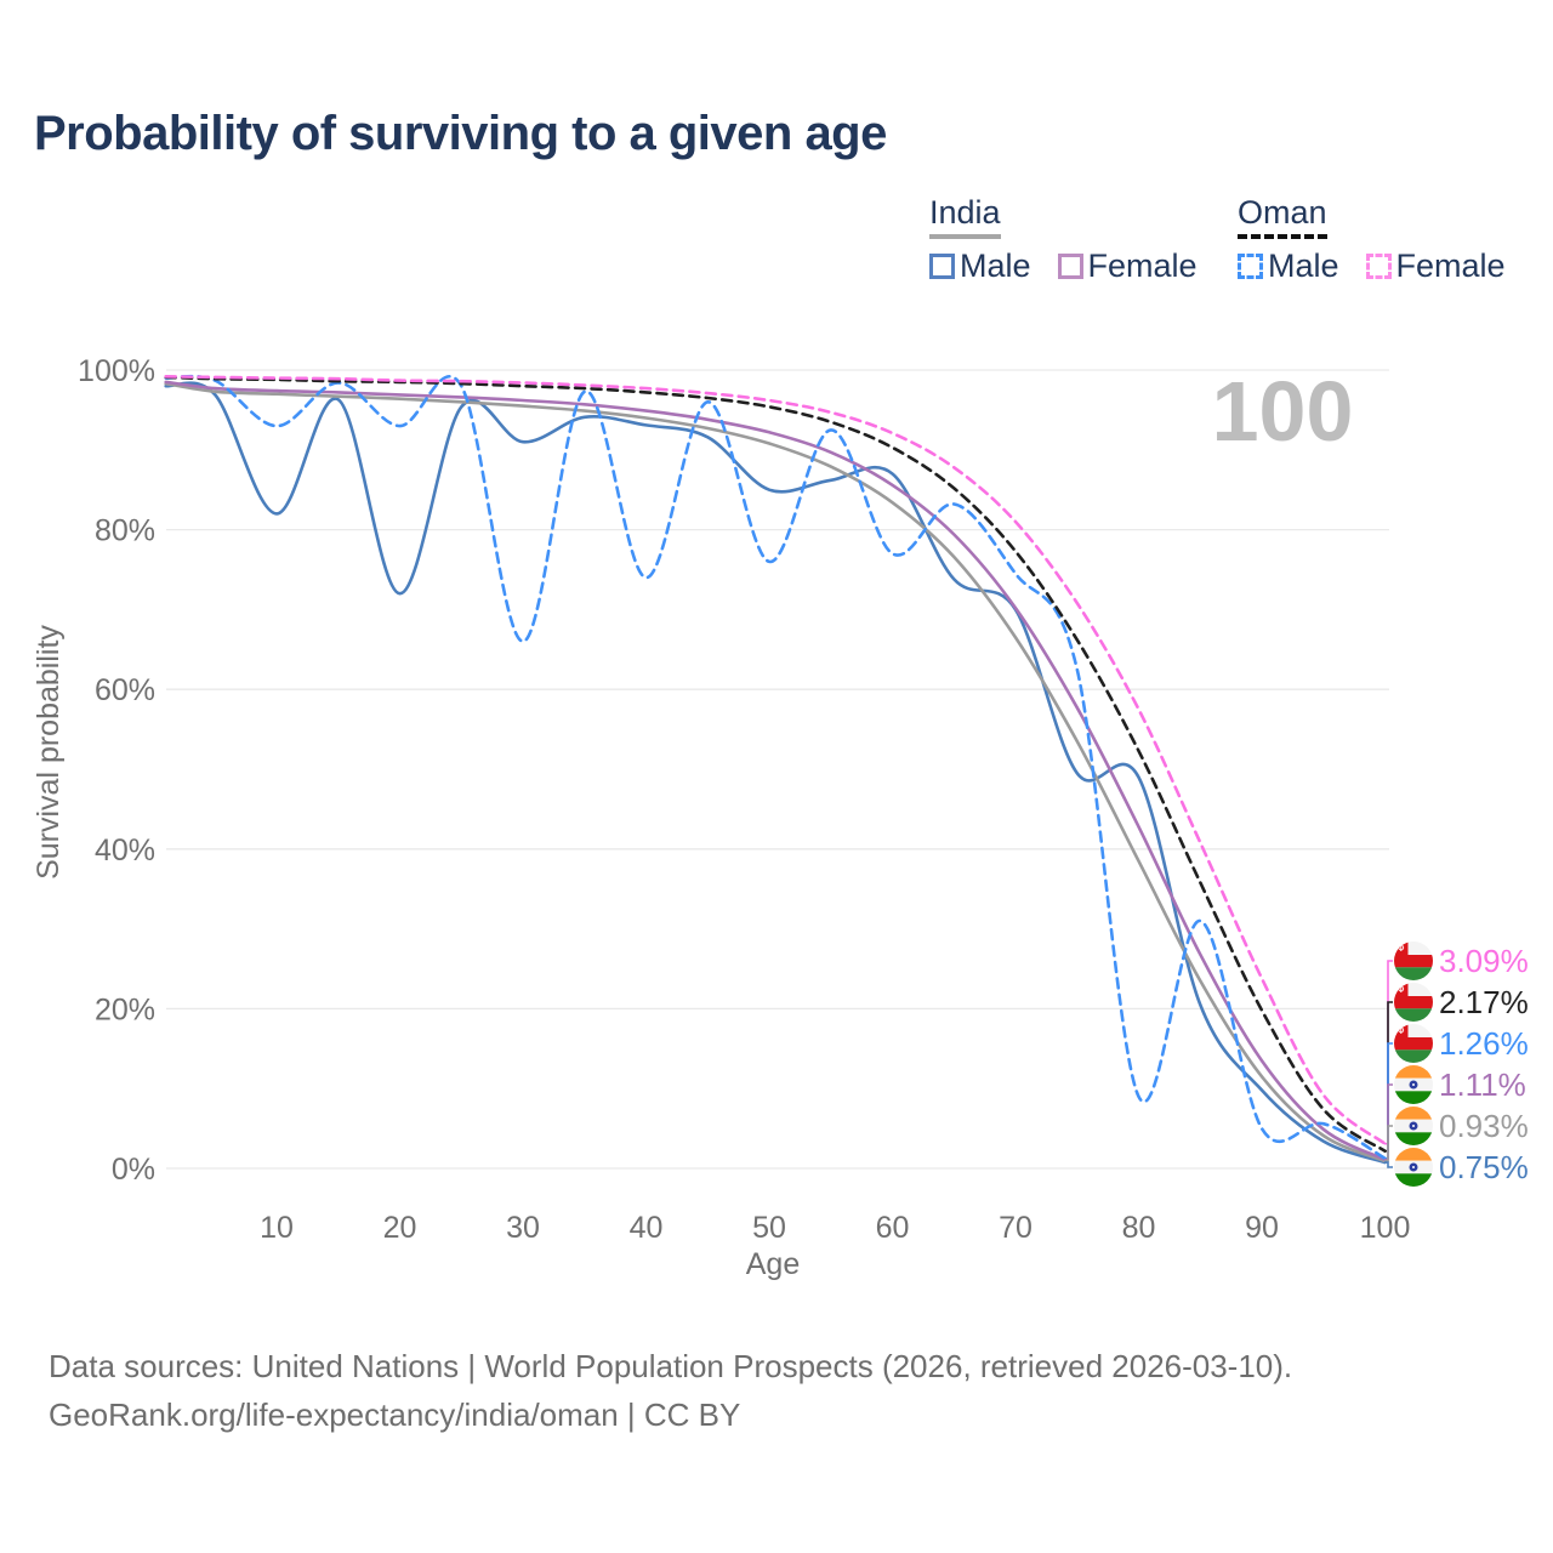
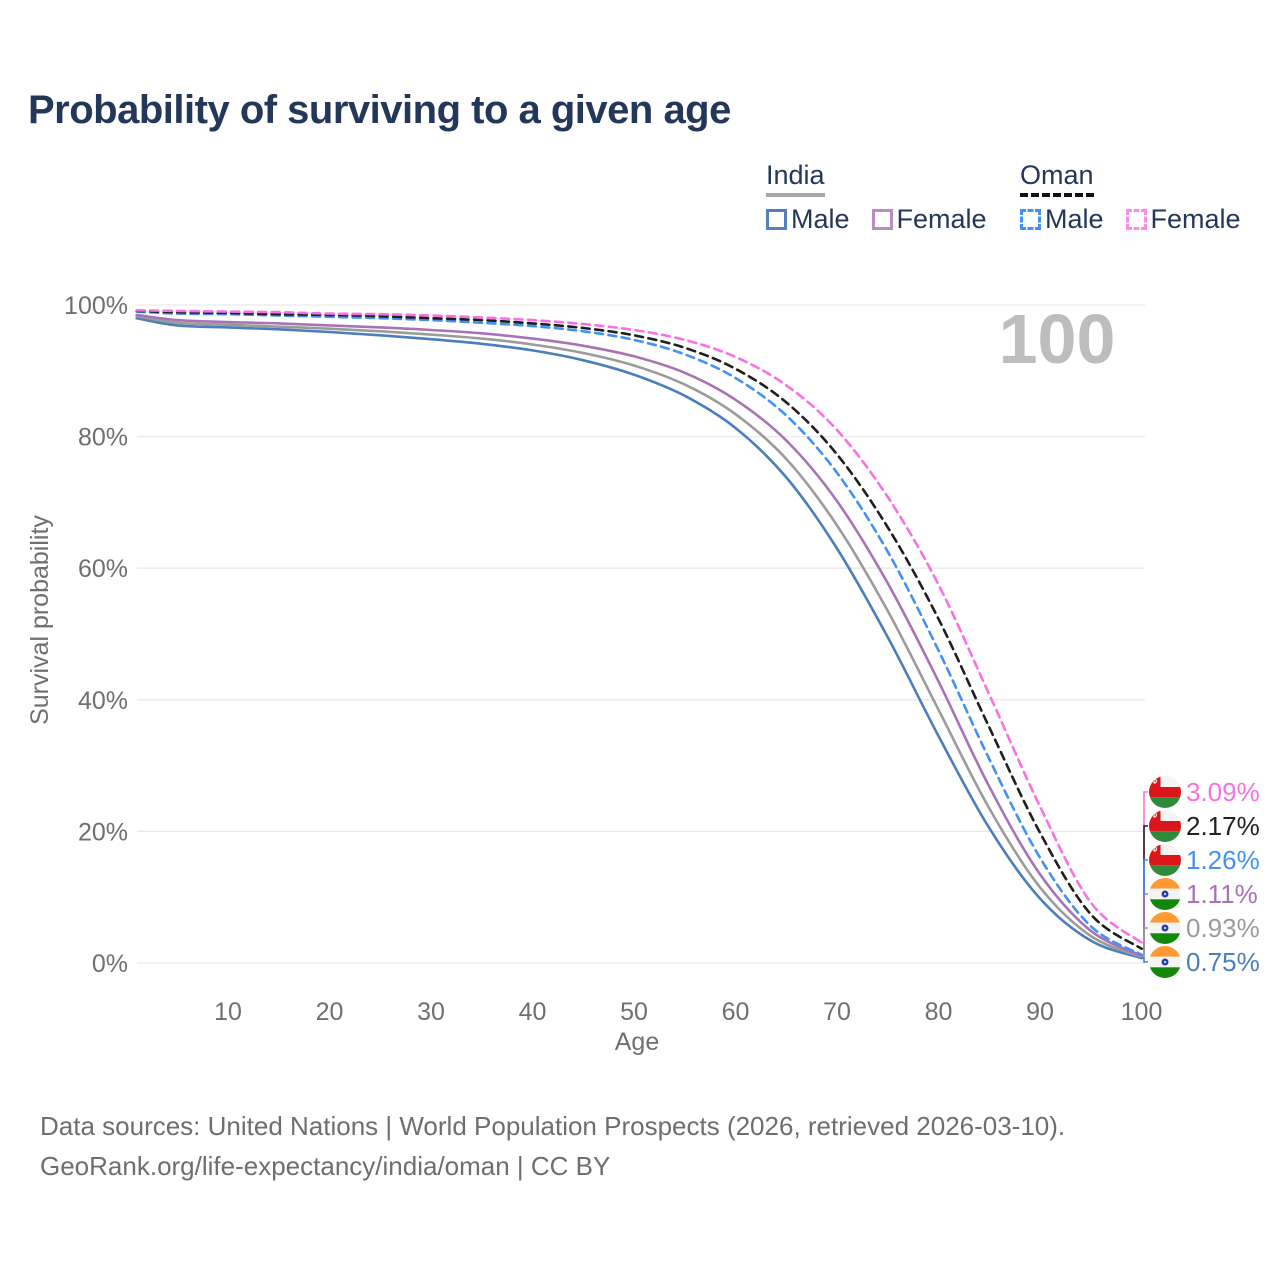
India Male/10: 82% -> 97%
Oman Male/10: 93% -> 99%
India Male/20: 72% -> 96%
Oman Male/20: 93% -> 98%
India Male/30: 91% -> 95%
Oman Male/30: 66% -> 98%
Oman Male/40: 74% -> 97%
India Male/50: 85% -> 89%
Oman Male/50: 76% -> 95%
India Male/60: 87% -> 81%
Oman Male/60: 77% -> 89%
India Male/70: 70% -> 63%
India Male/80: 49% -> 34%
Oman Male/80: 9% -> 48%
Oman Male/90: 5% -> 16%
